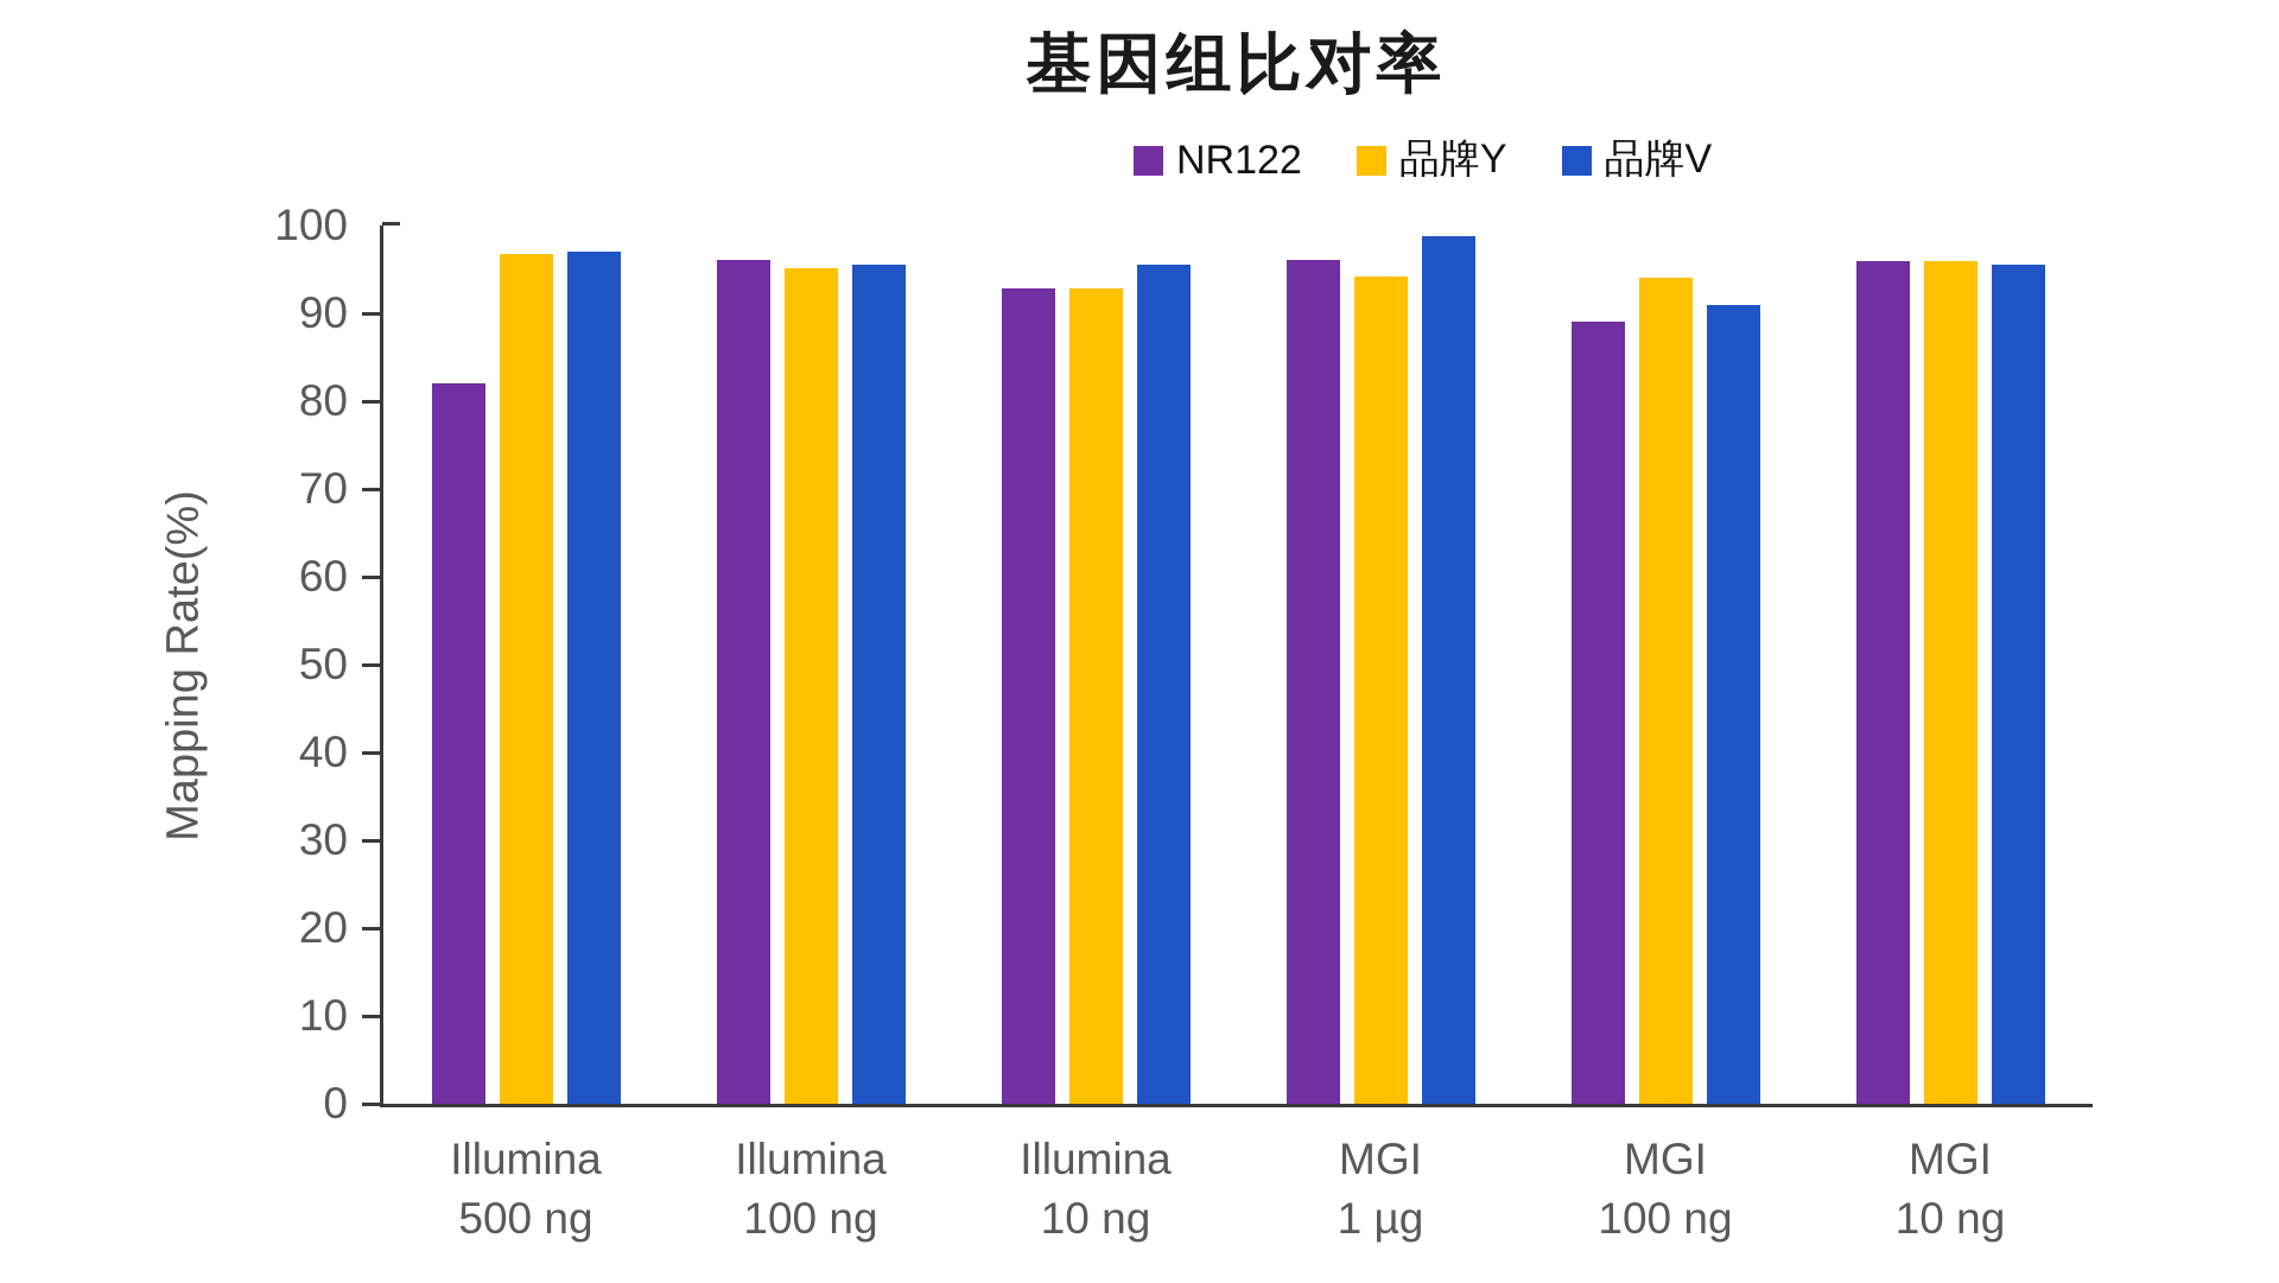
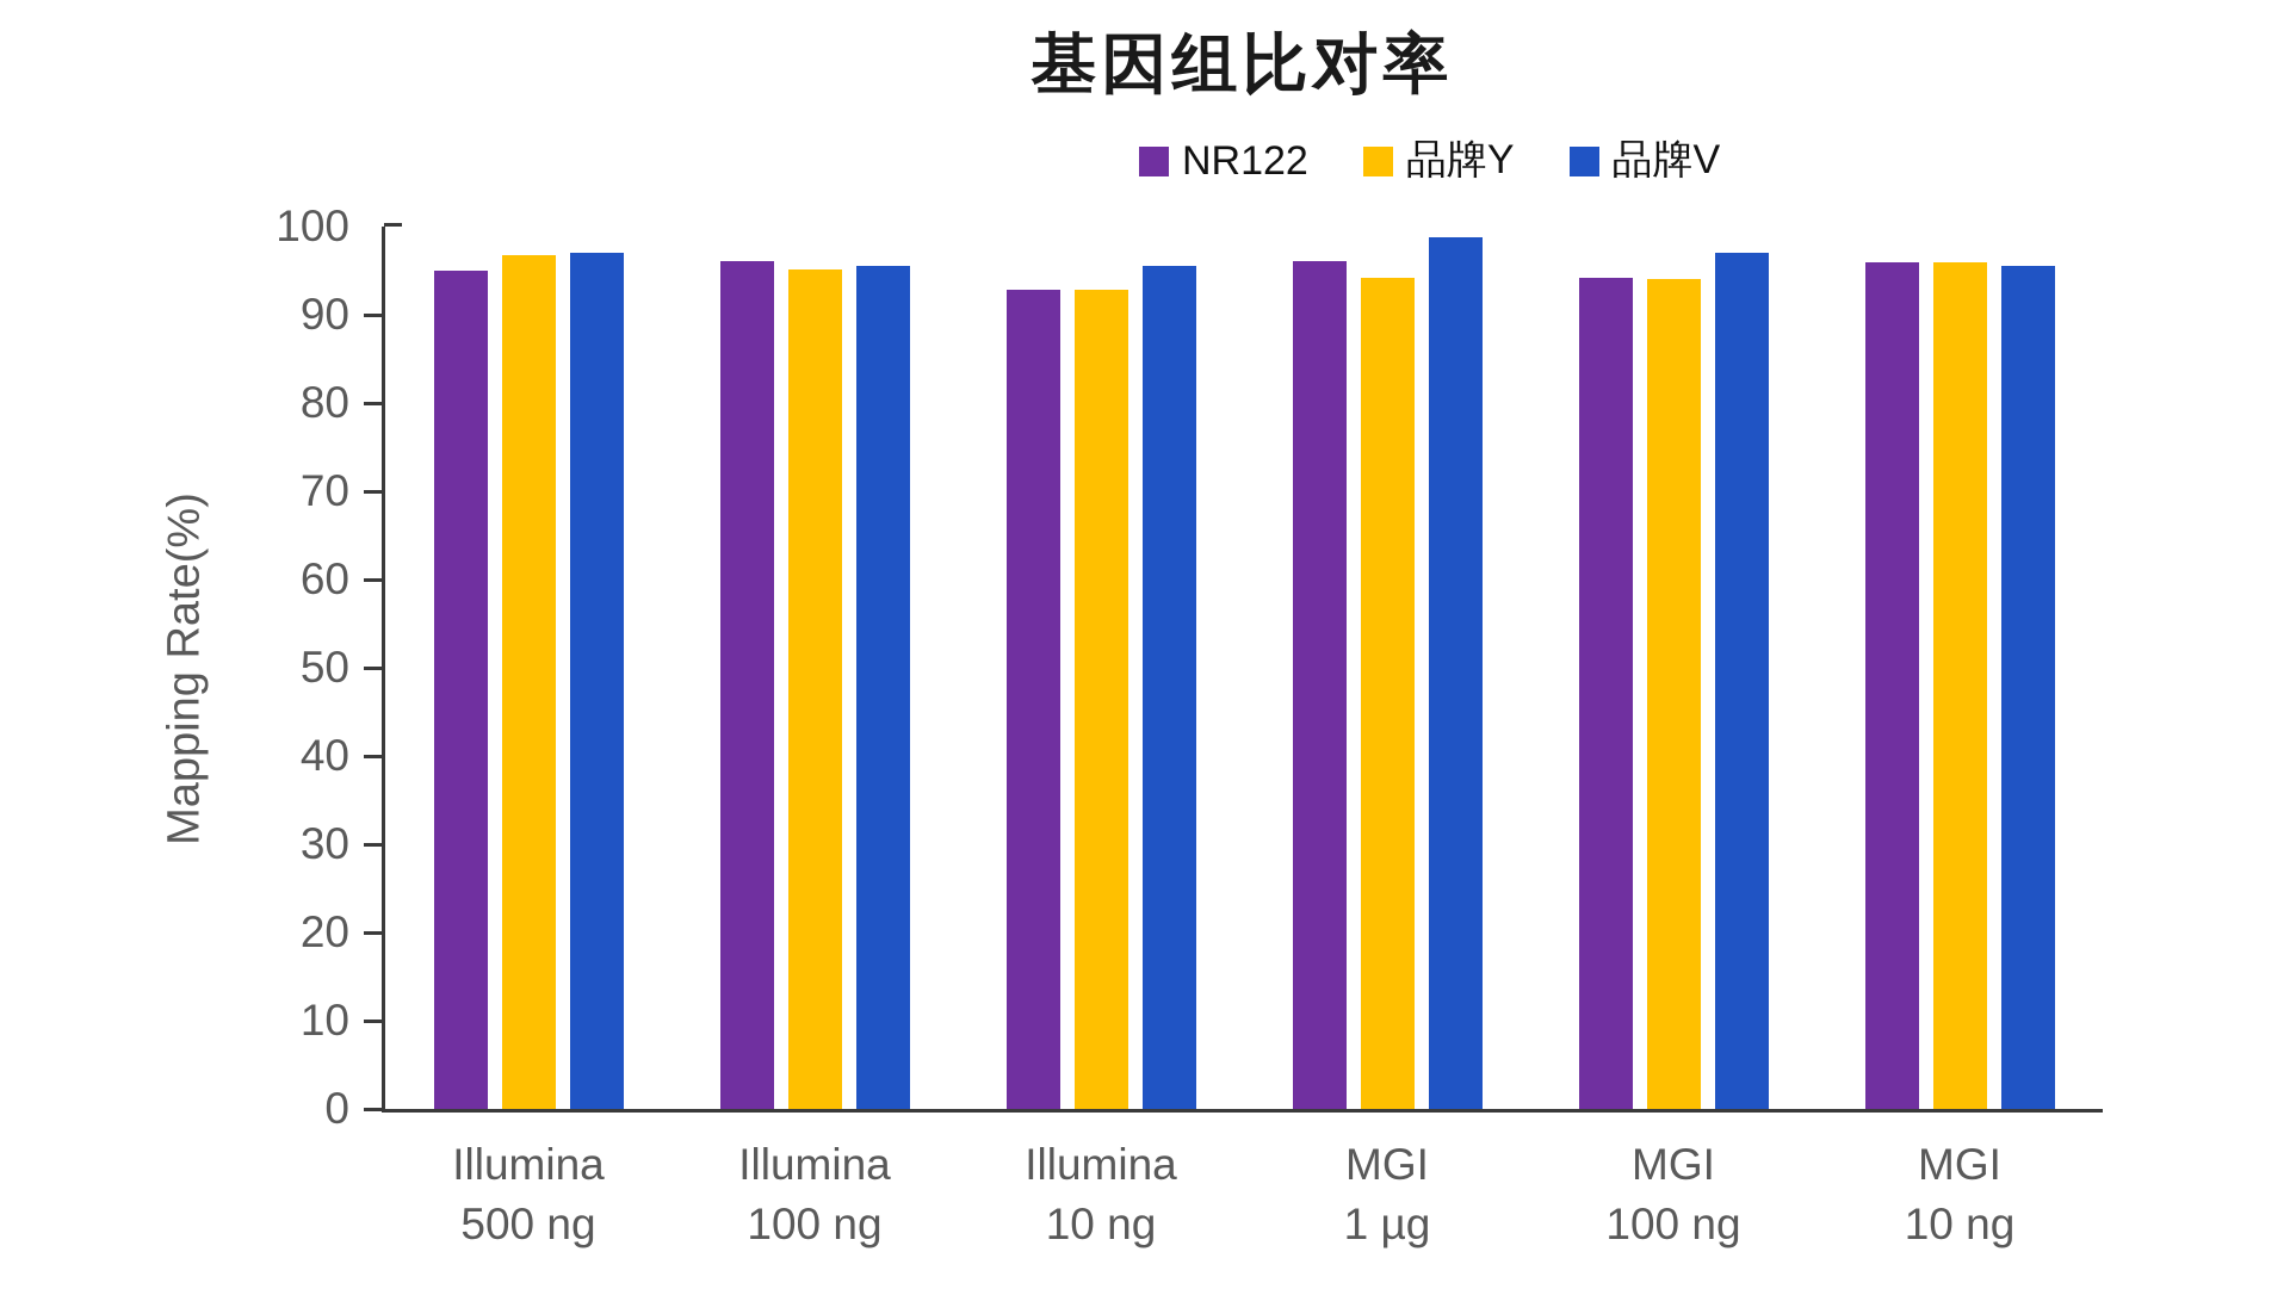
NR122/Illumina 500 ng: 82 -> 95
NR122/MGI 100 ng: 89 -> 94
品牌V/MGI 100 ng: 91 -> 97
